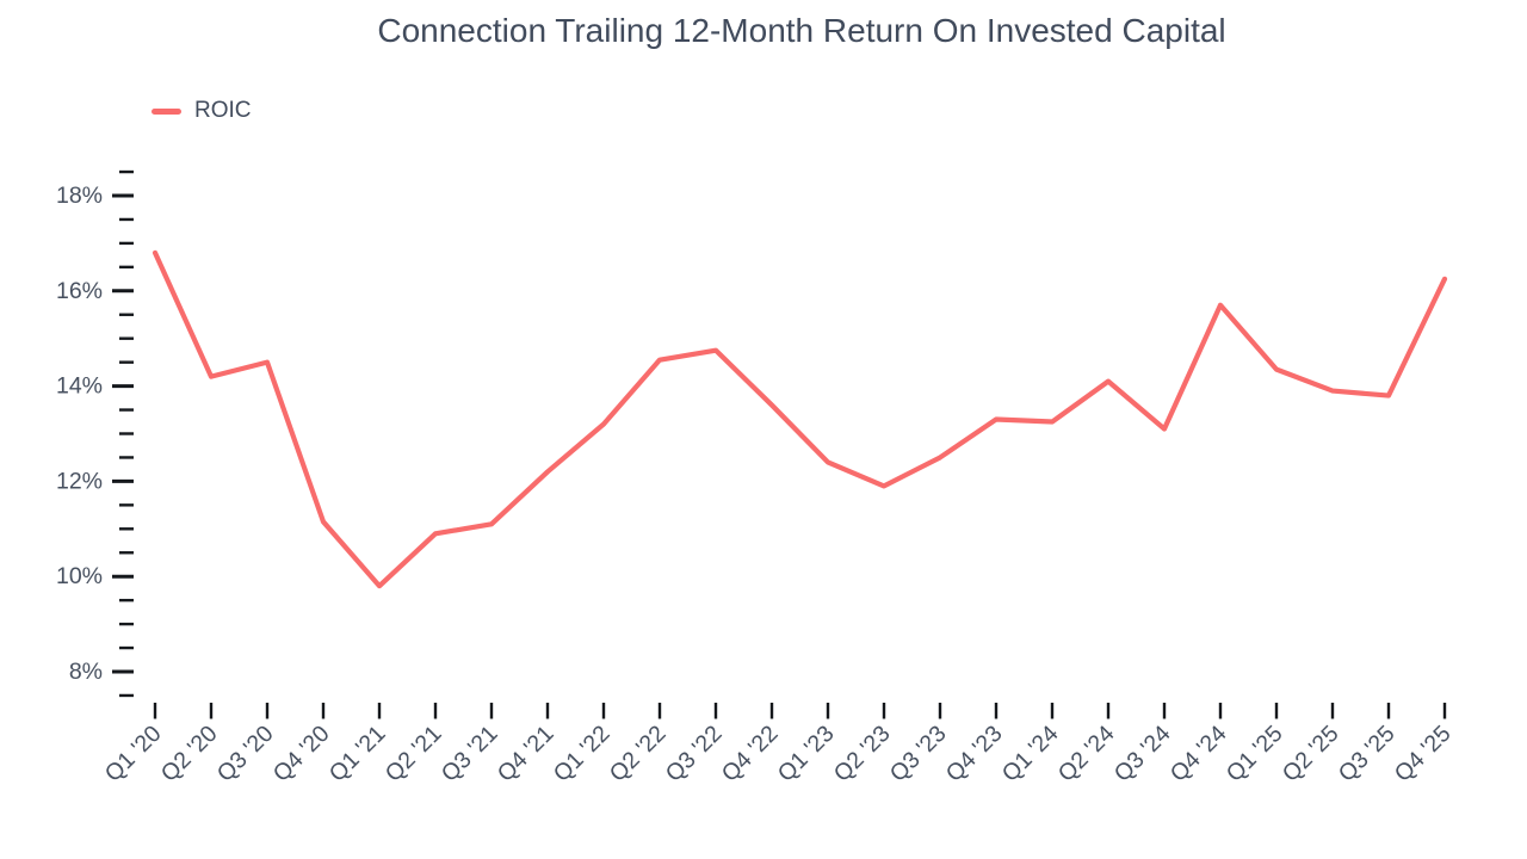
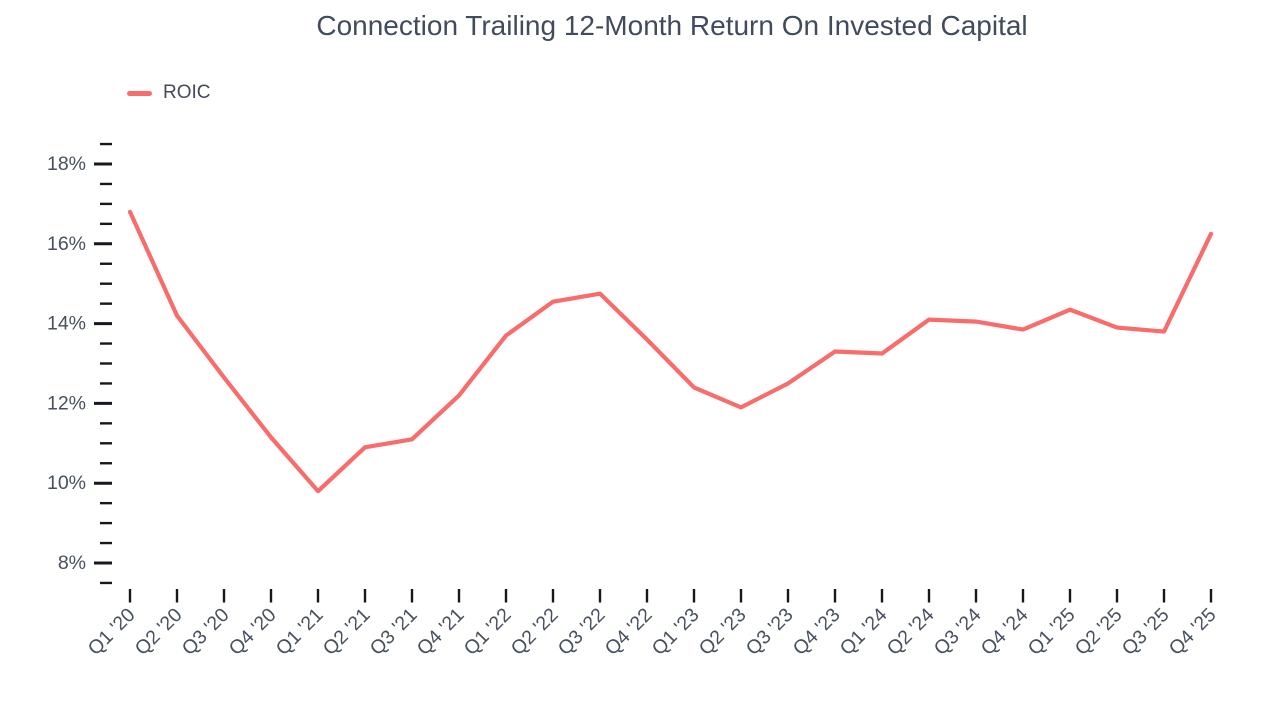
Q3 '20: 14.5% -> 12.7%
Q1 '22: 13.2% -> 13.7%
Q3 '24: 13.1% -> 14.1%
Q4 '24: 15.7% -> 13.8%
